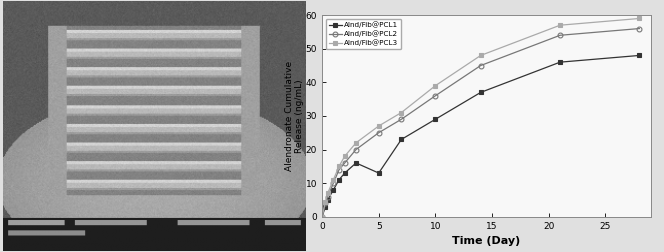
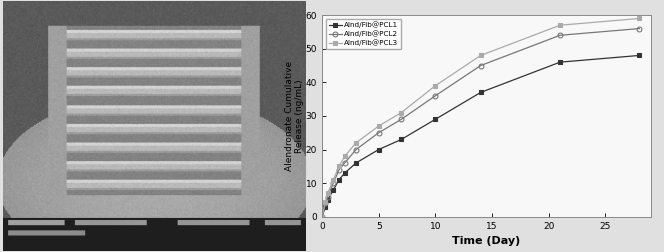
Alnd/Fib@PCL1/5: 13 -> 20
